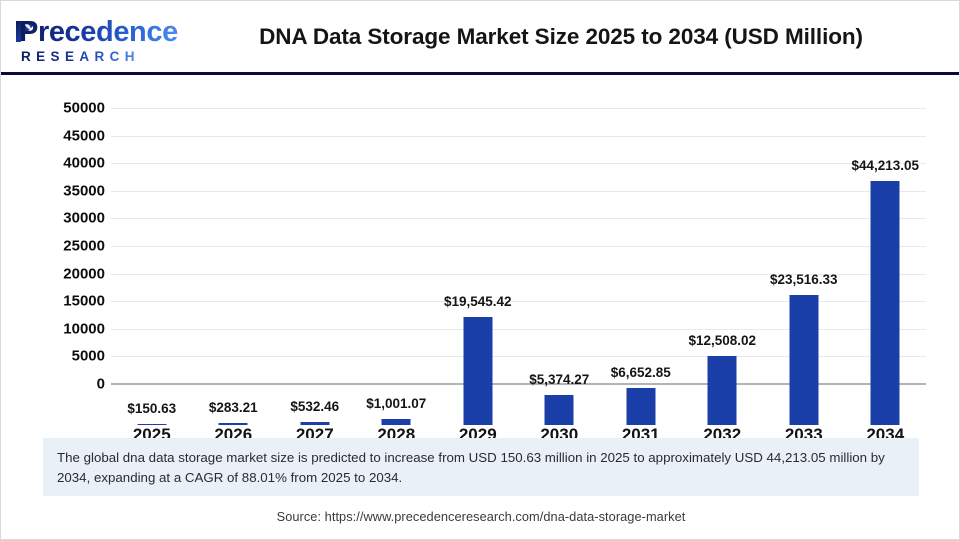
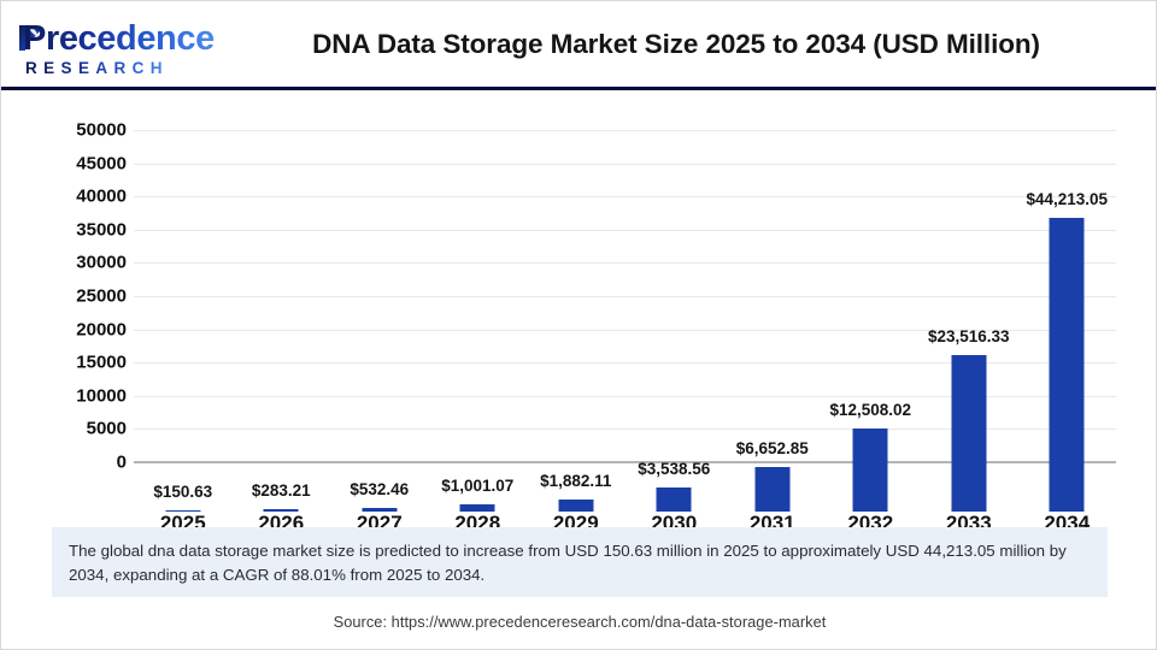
2029: $19,545.42 -> $1,882.11
2030: $5,374.27 -> $3,538.56
